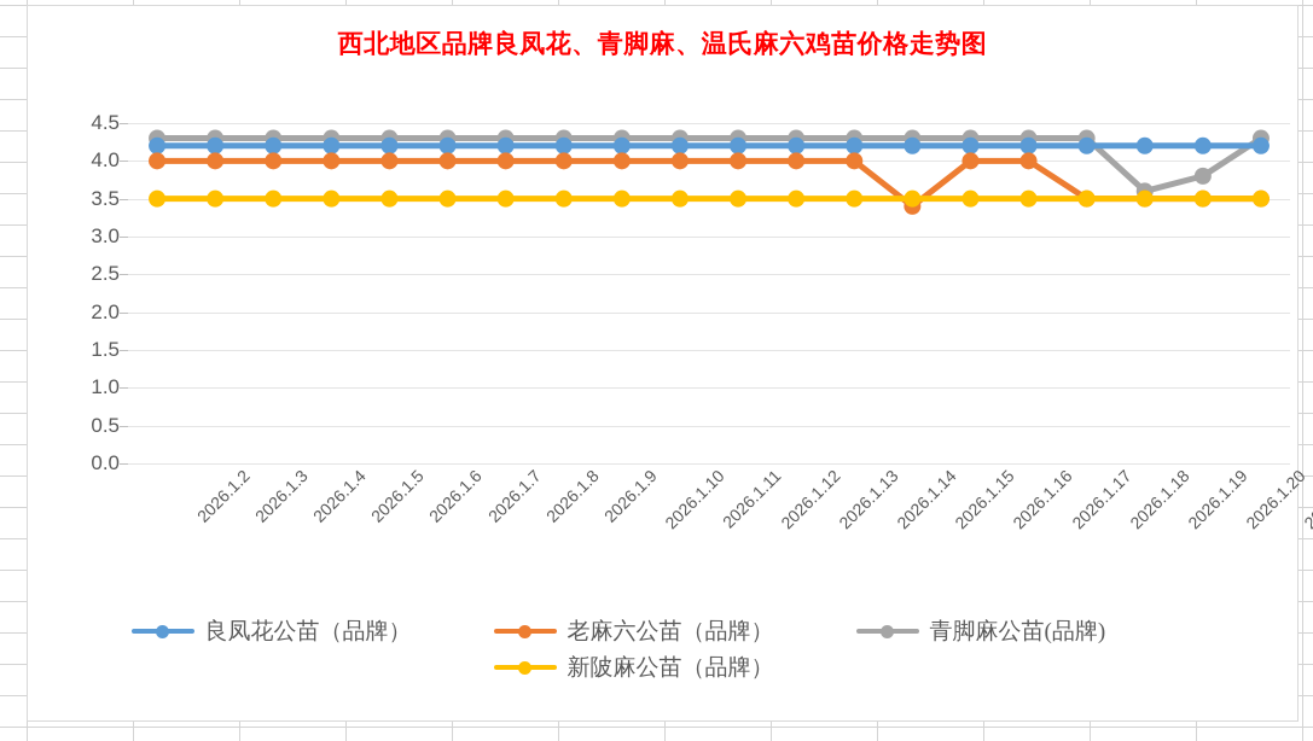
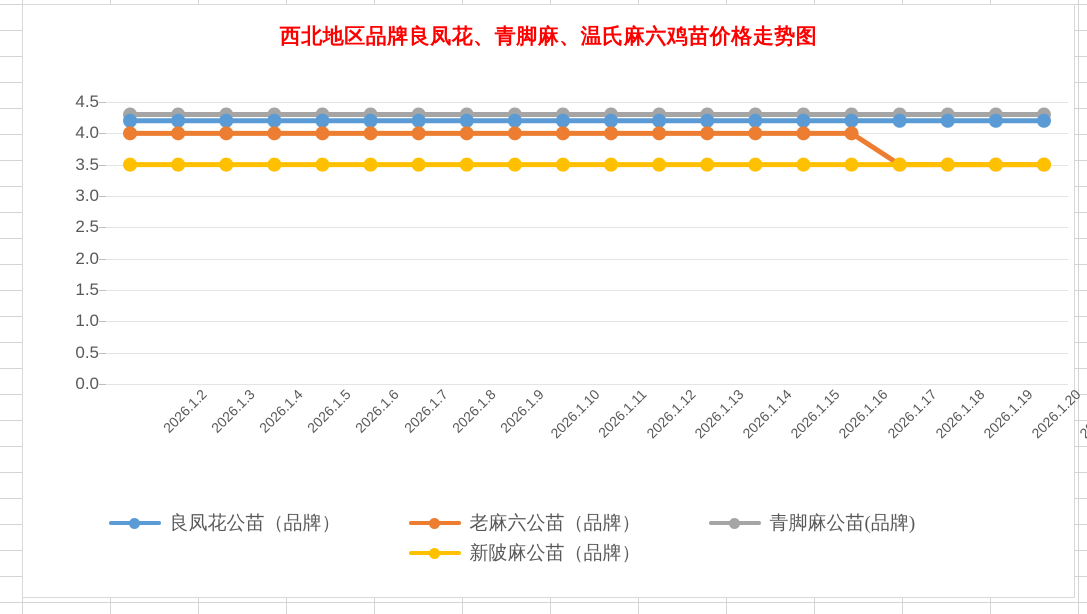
老麻六公苗（品牌）/2026.1.15: 3.4 -> 4.0
青脚麻公苗(品牌)/2026.1.19: 3.6 -> 4.3
青脚麻公苗(品牌)/2026.1.20: 3.8 -> 4.3
